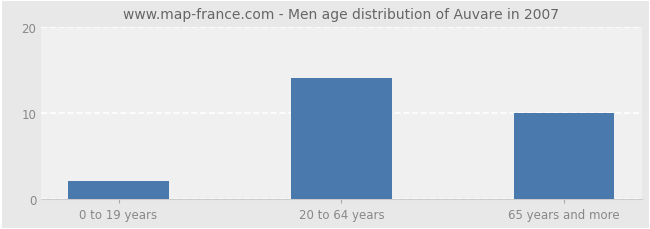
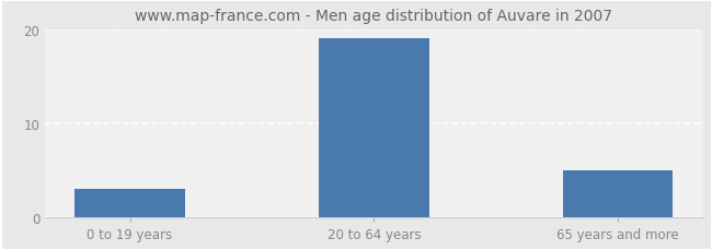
0 to 19 years: 2 -> 3
20 to 64 years: 14 -> 19
65 years and more: 10 -> 5
